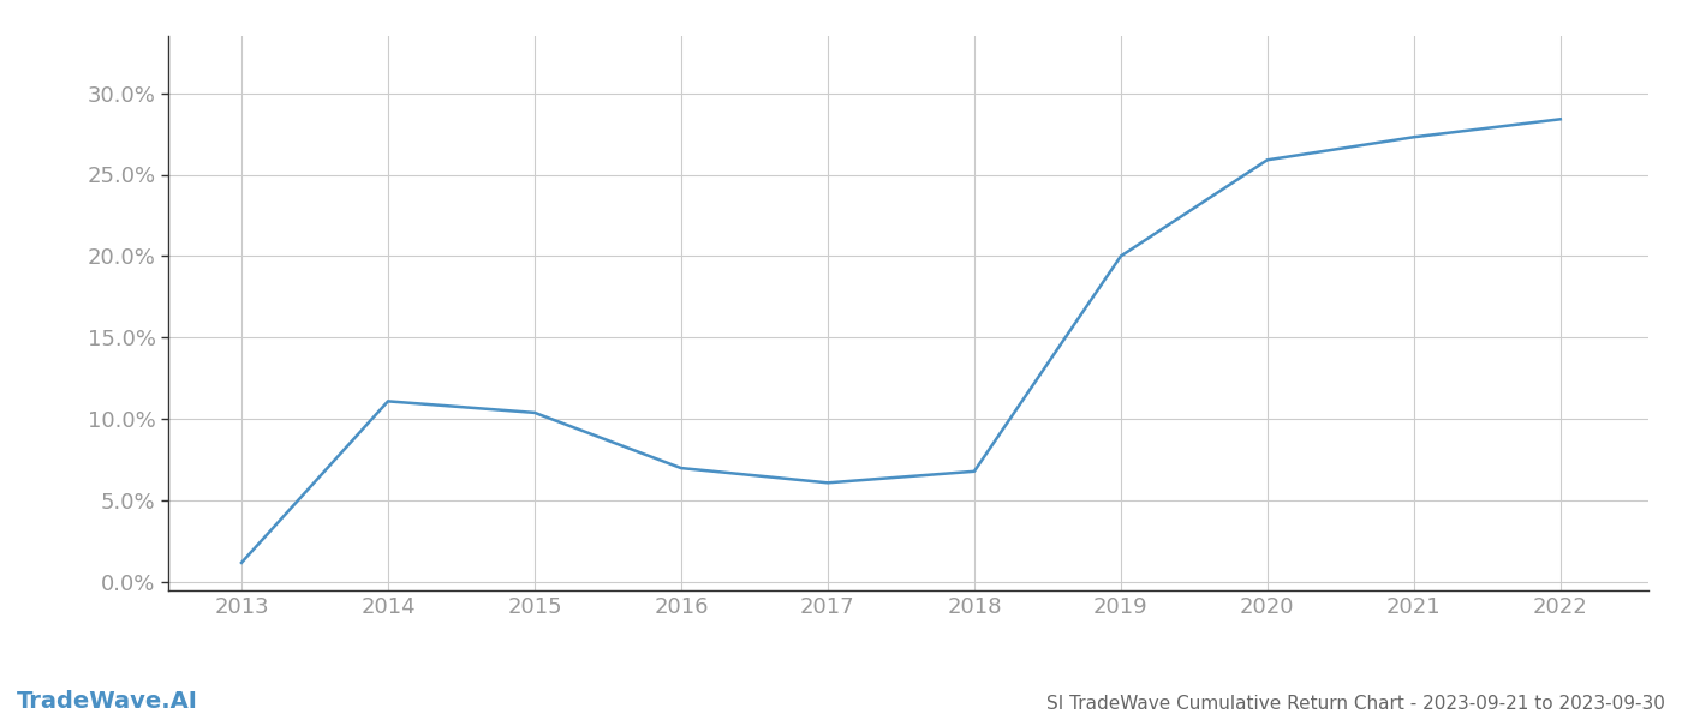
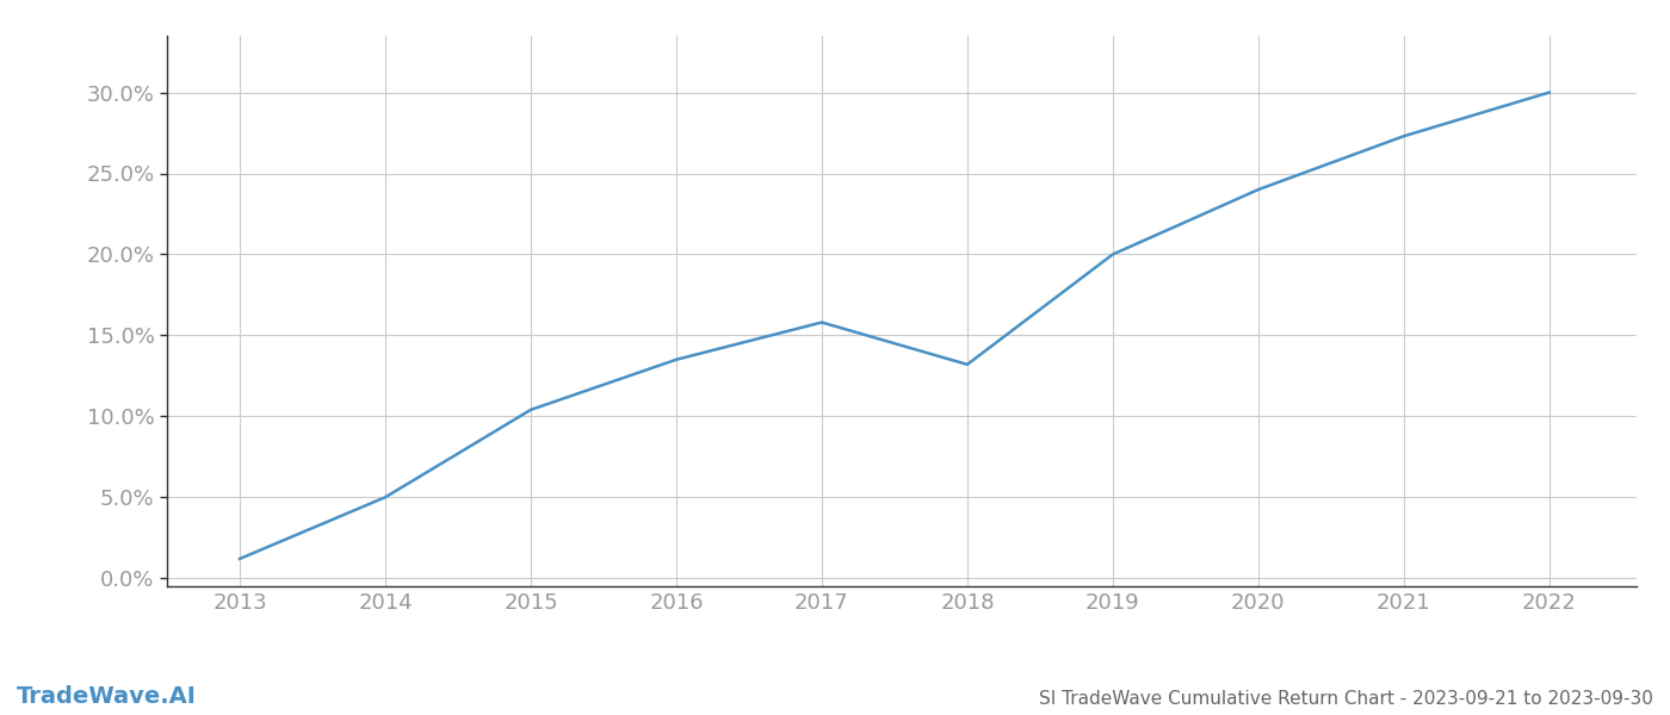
2014: 11.1% -> 5.0%
2016: 7.0% -> 13.5%
2017: 6.1% -> 15.8%
2018: 6.8% -> 13.2%
2020: 25.9% -> 24.0%
2022: 28.4% -> 30.0%
